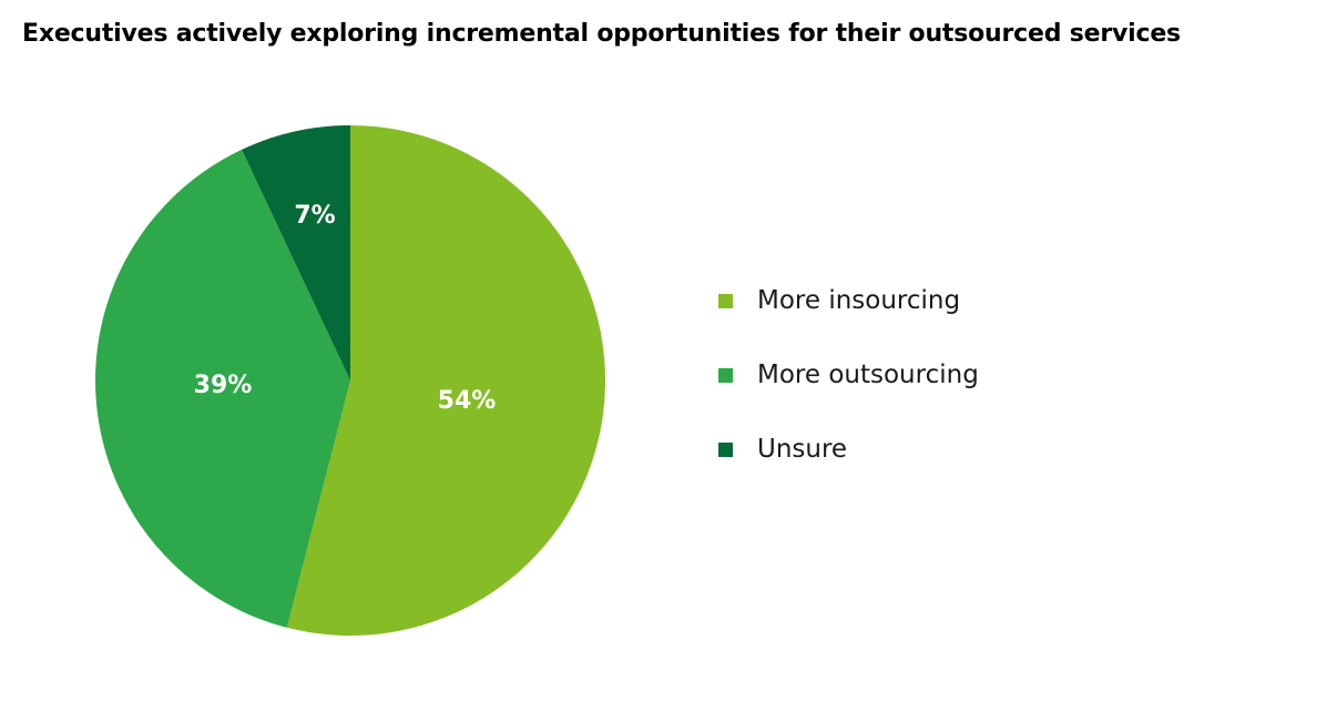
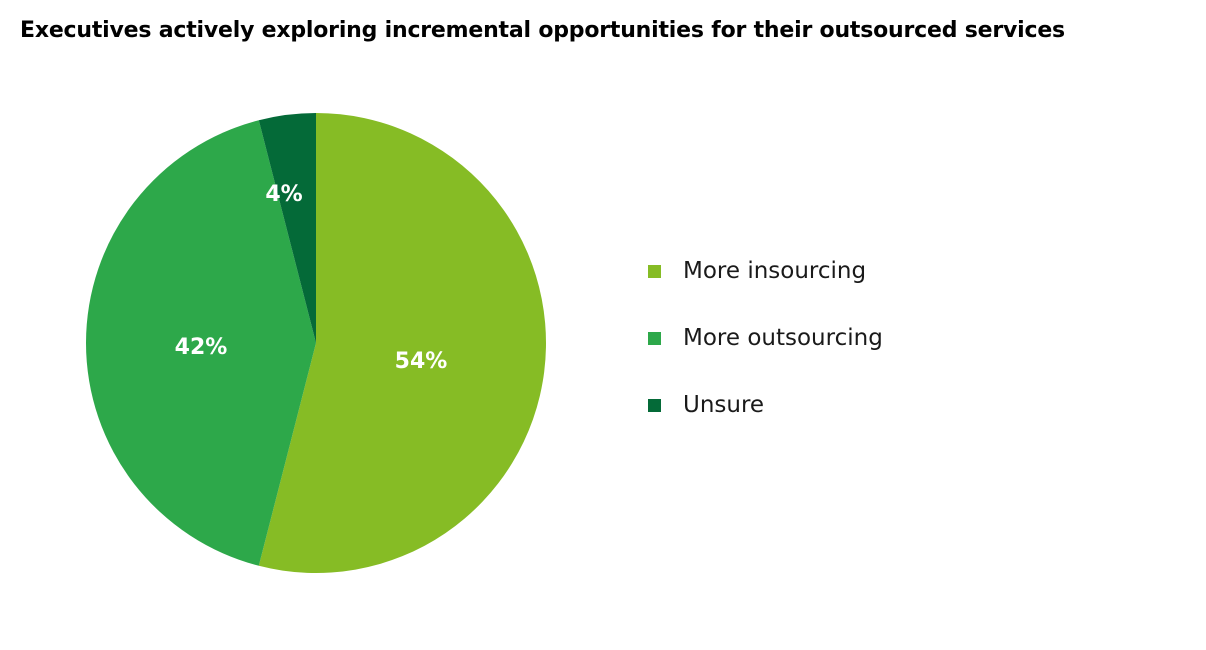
More outsourcing: 39% -> 42%
Unsure: 7% -> 4%
